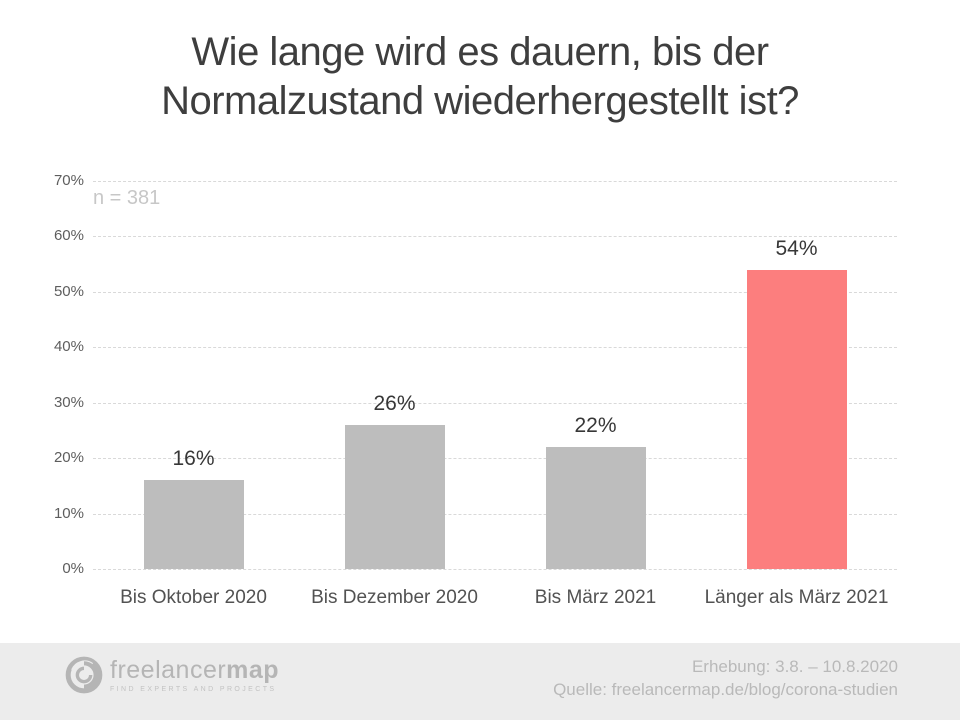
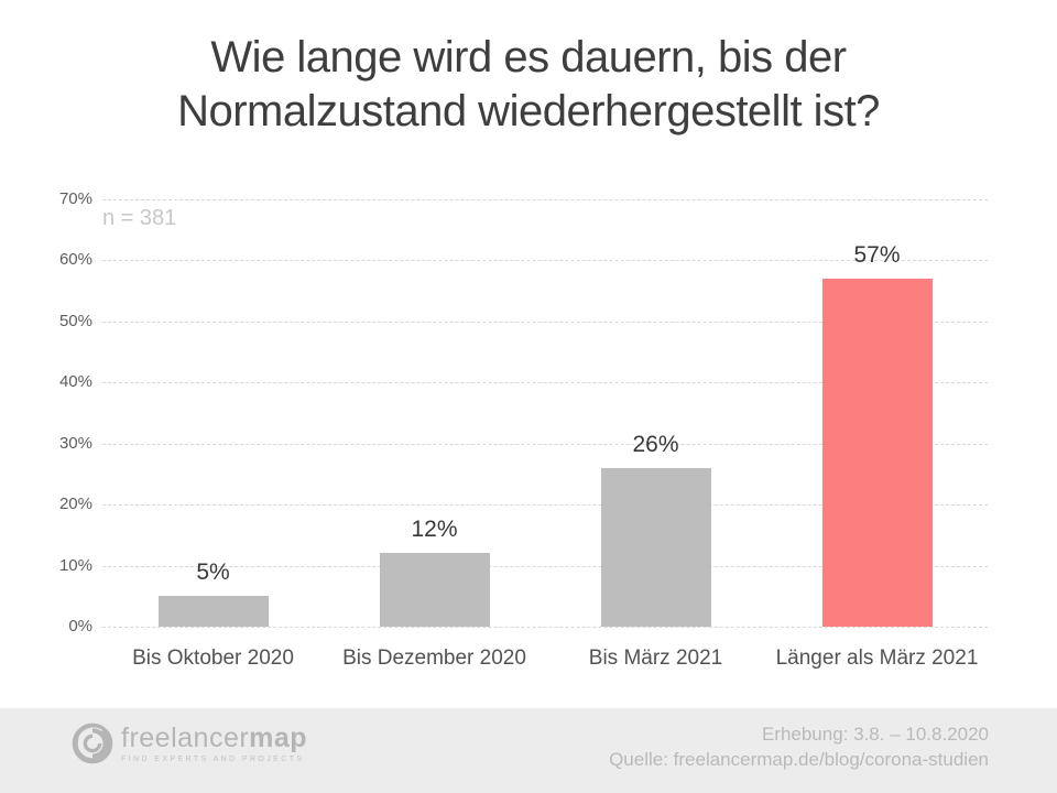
Bis Oktober 2020: 16% -> 5%
Bis Dezember 2020: 26% -> 12%
Bis März 2021: 22% -> 26%
Länger als März 2021: 54% -> 57%
